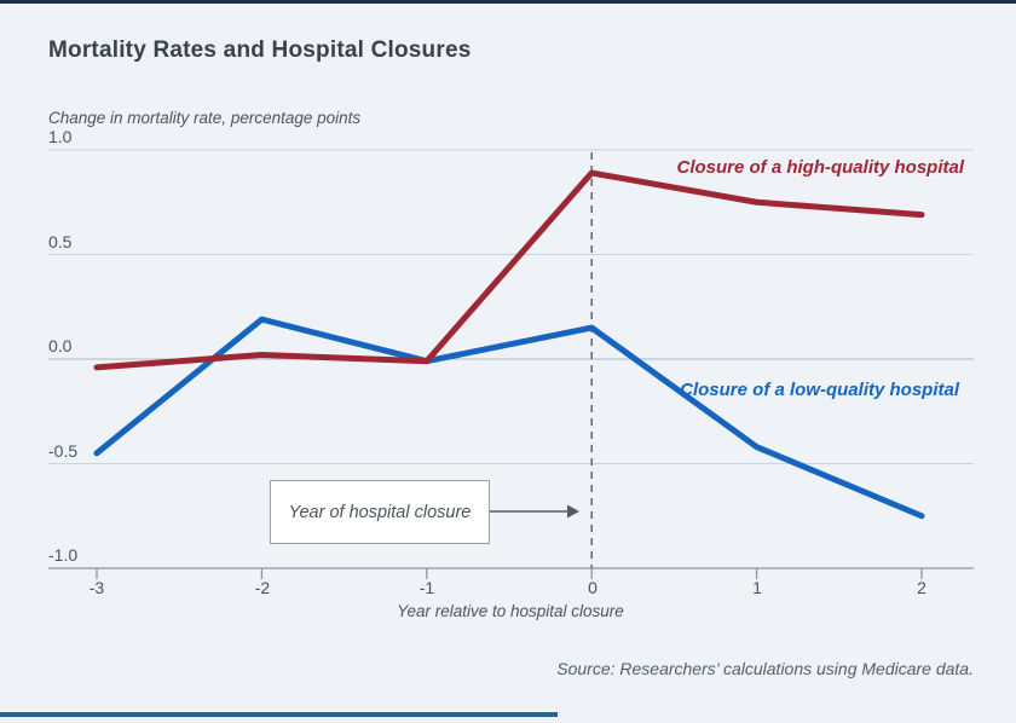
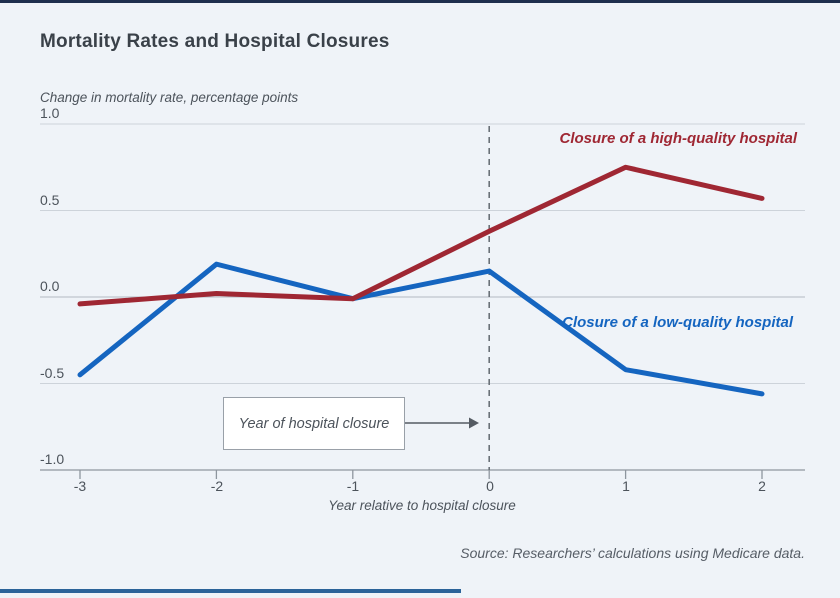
Closure of a high-quality hospital/0: 0.89 -> 0.38
Closure of a high-quality hospital/2: 0.69 -> 0.57
Closure of a low-quality hospital/2: -0.75 -> -0.56
